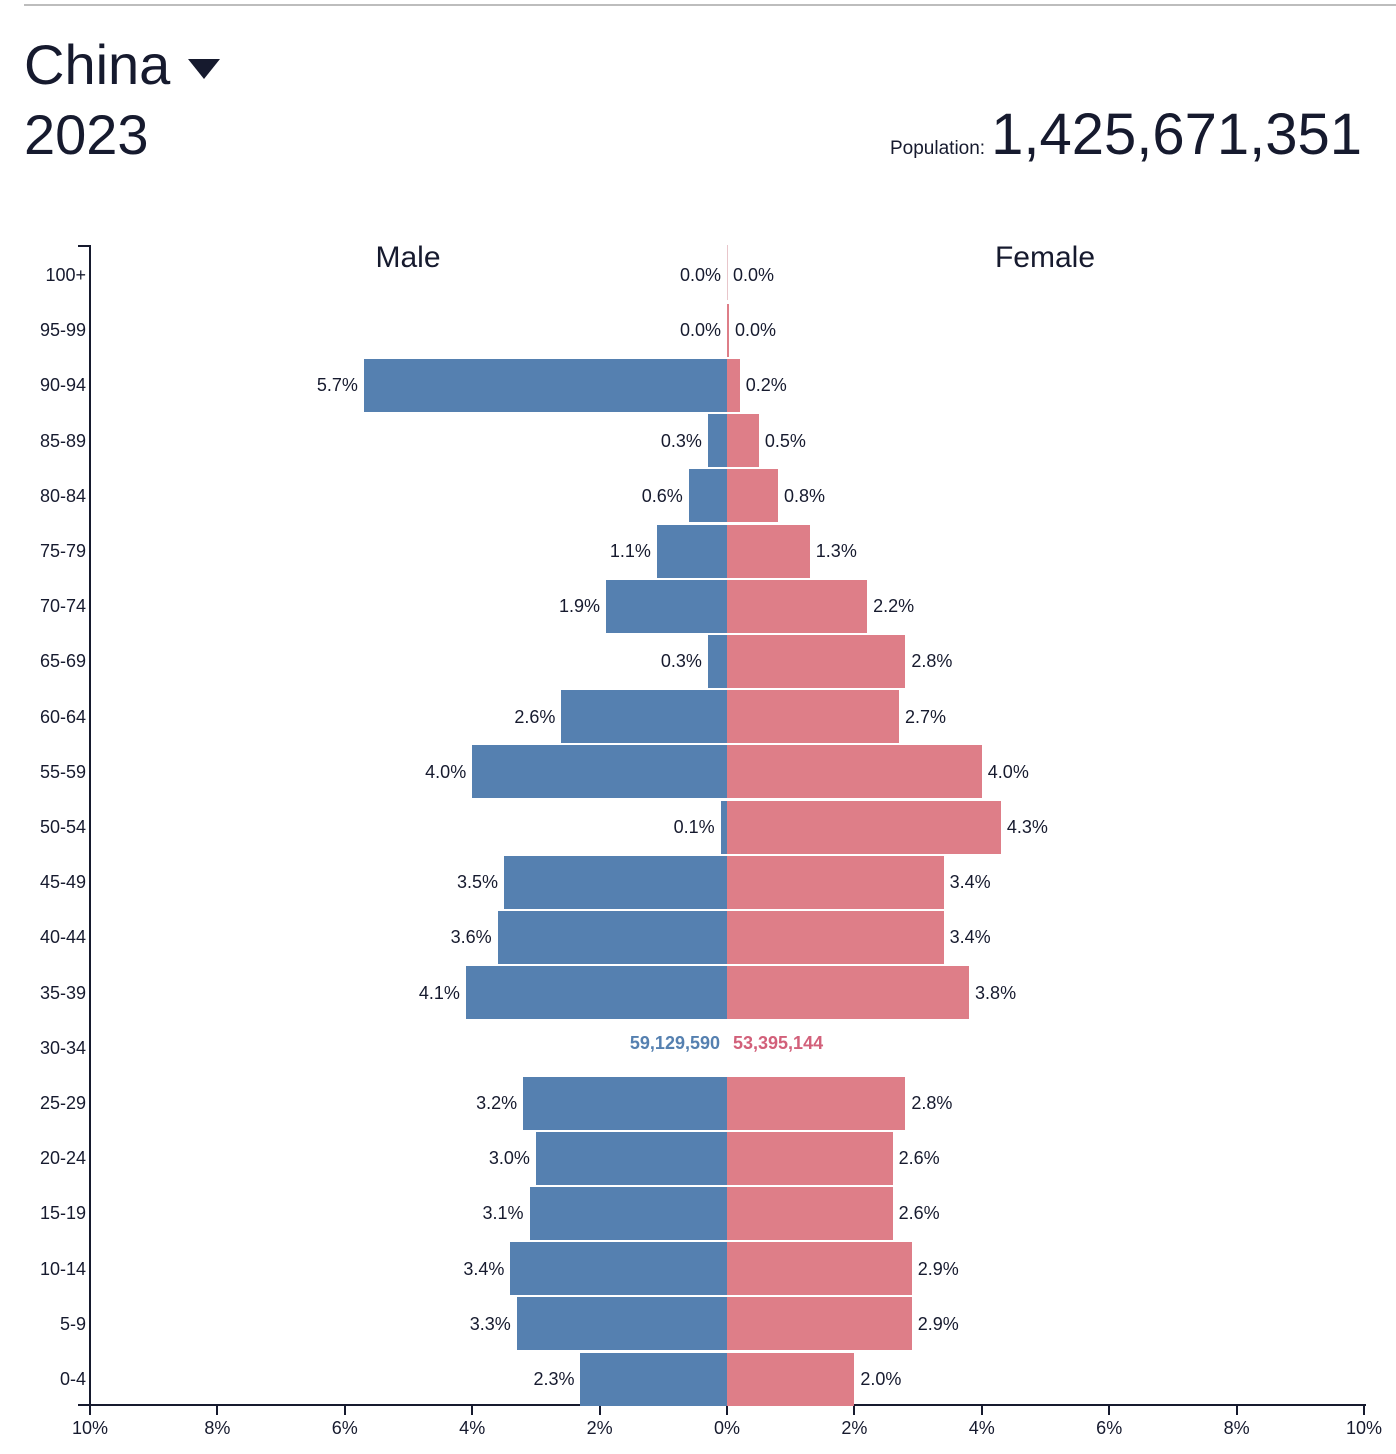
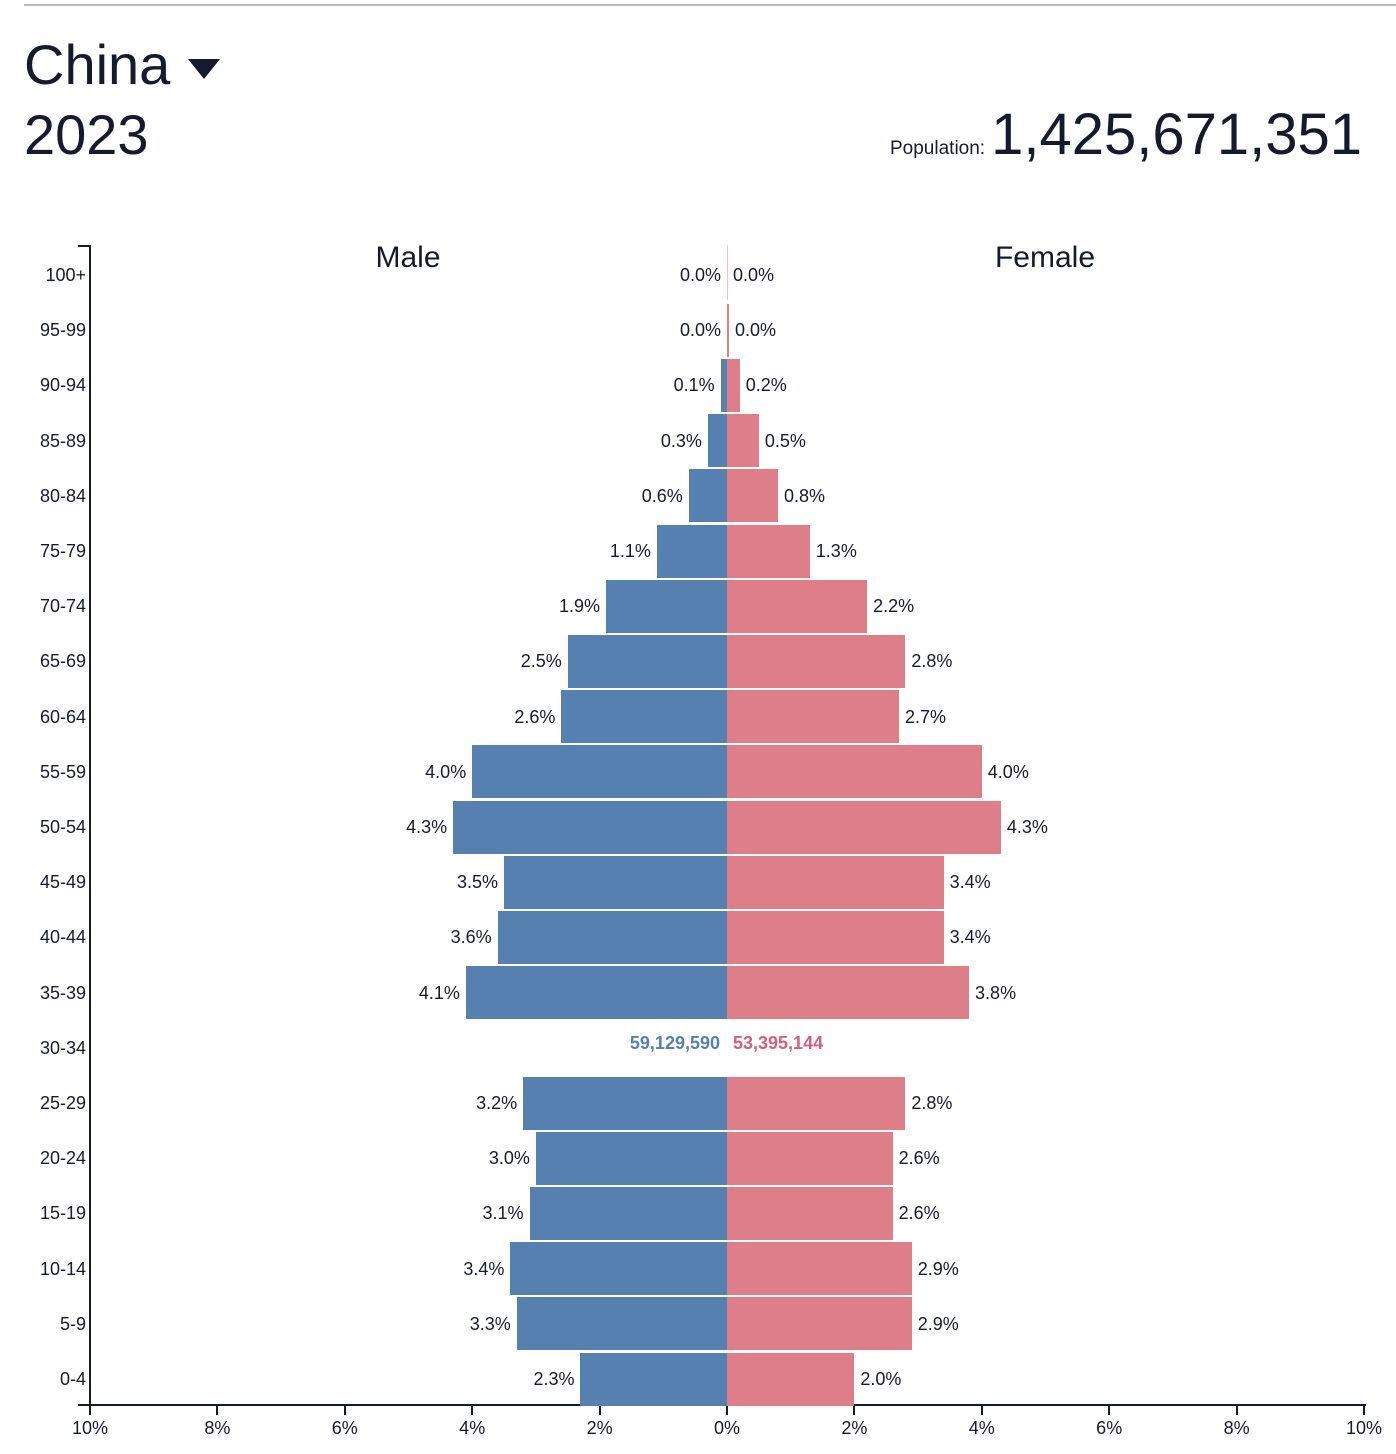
Male/90-94: 5.7% -> 0.1%
Male/65-69: 0.3% -> 2.5%
Male/50-54: 0.1% -> 4.3%
